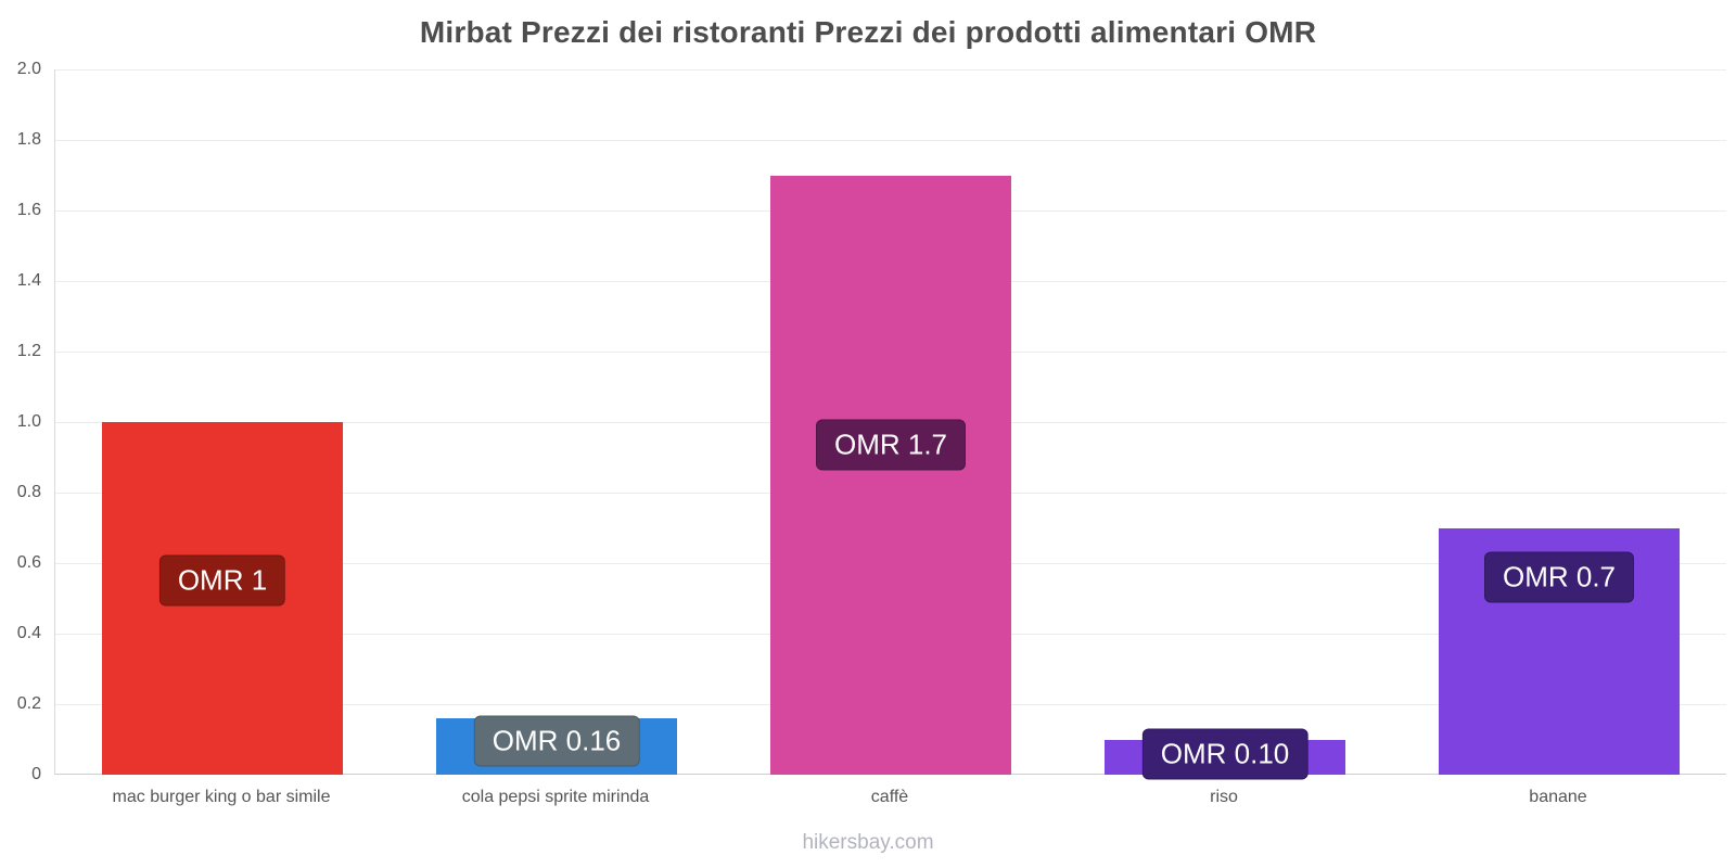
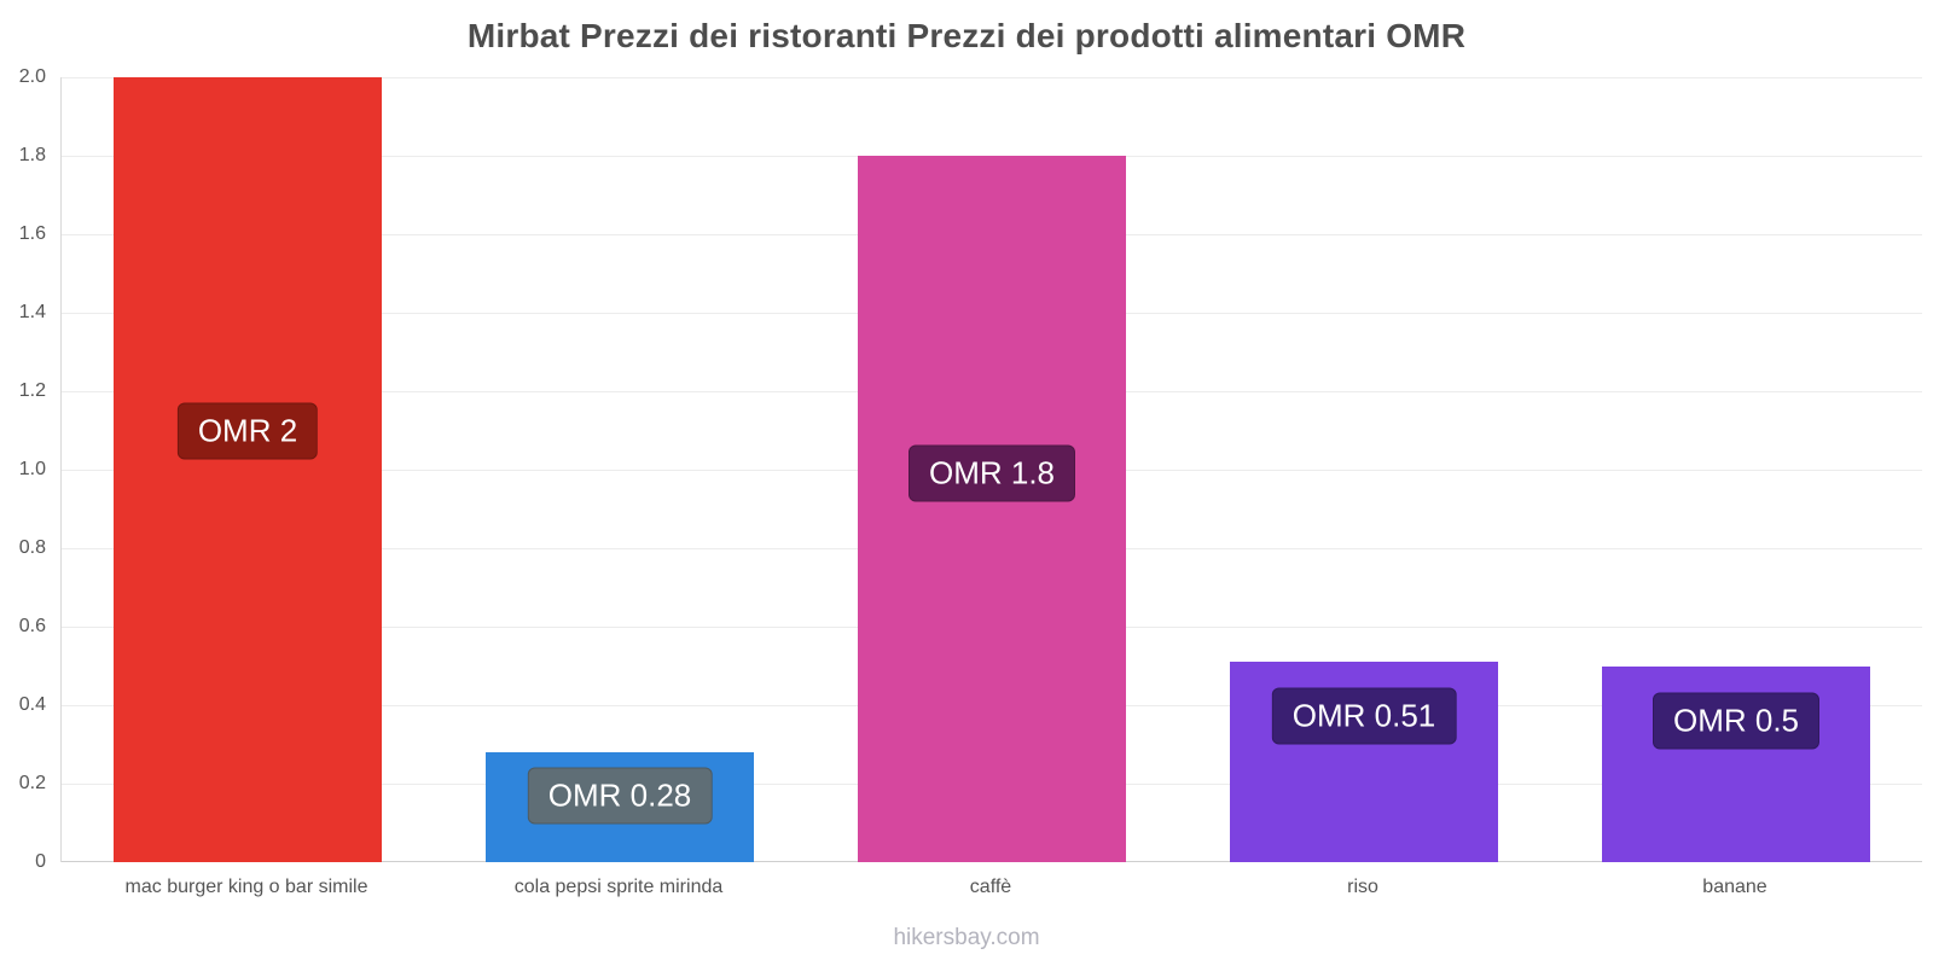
mac burger king o bar simile: 1 -> 2
cola pepsi sprite mirinda: 0.16 -> 0.28
caffè: 1.7 -> 1.8
riso: 0.10 -> 0.51
banane: 0.7 -> 0.5
